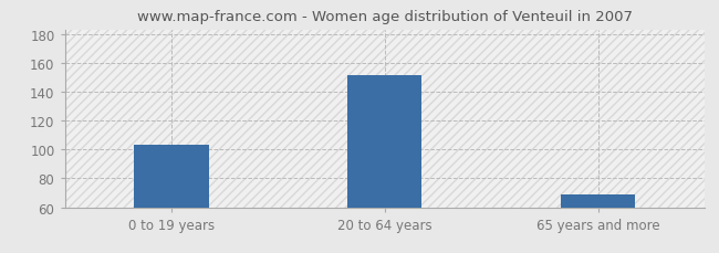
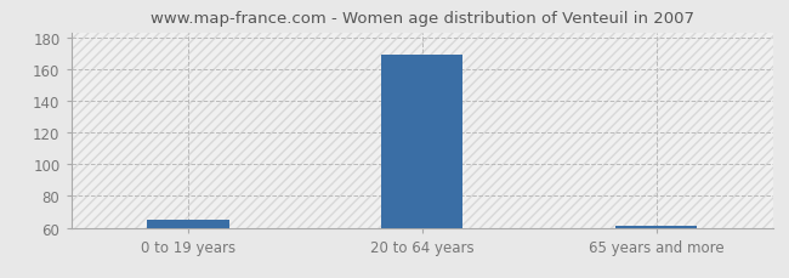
0 to 19 years: 103 -> 65
20 to 64 years: 151 -> 169
65 years and more: 69 -> 61
